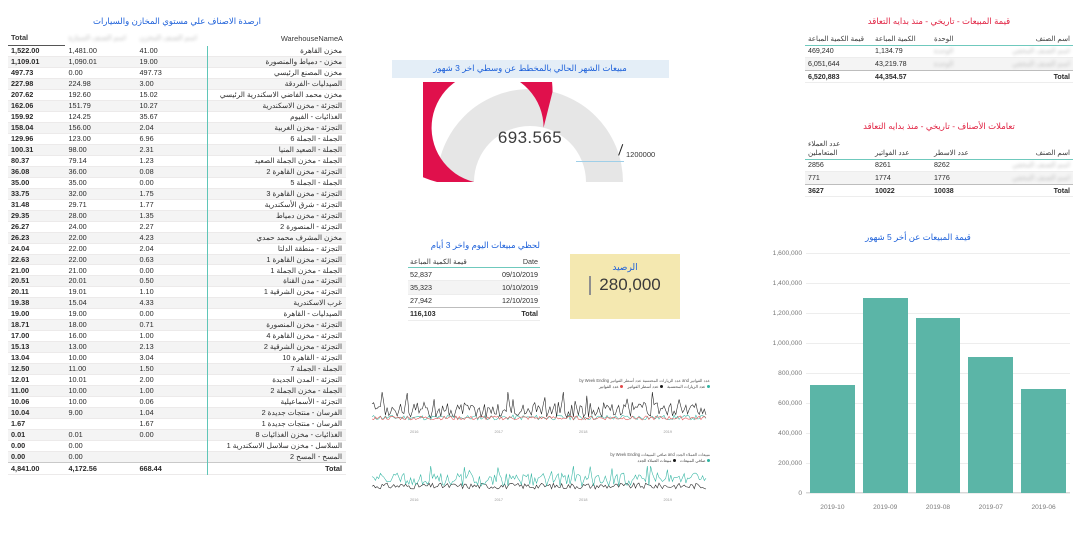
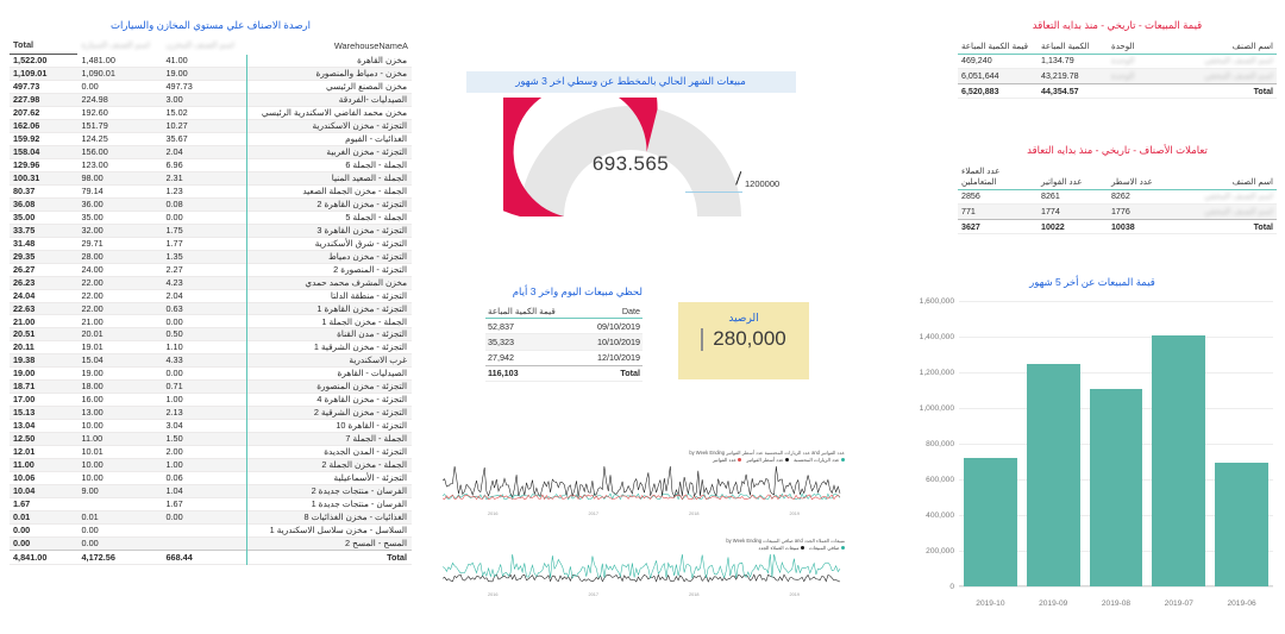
2019-09: 910000 -> 1400000
2019-08: 1170000 -> 1110000
2019-07: 1300000 -> 1240000
